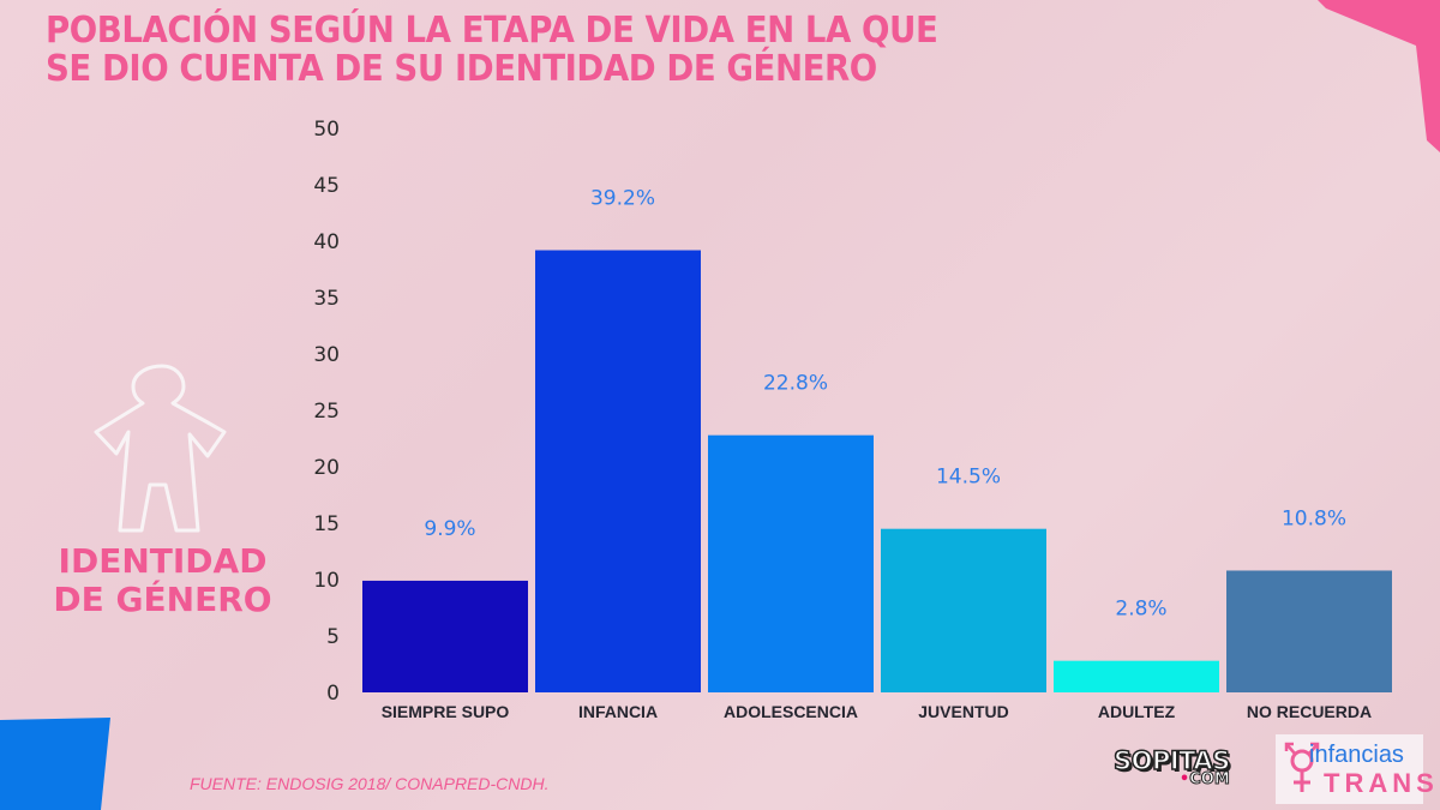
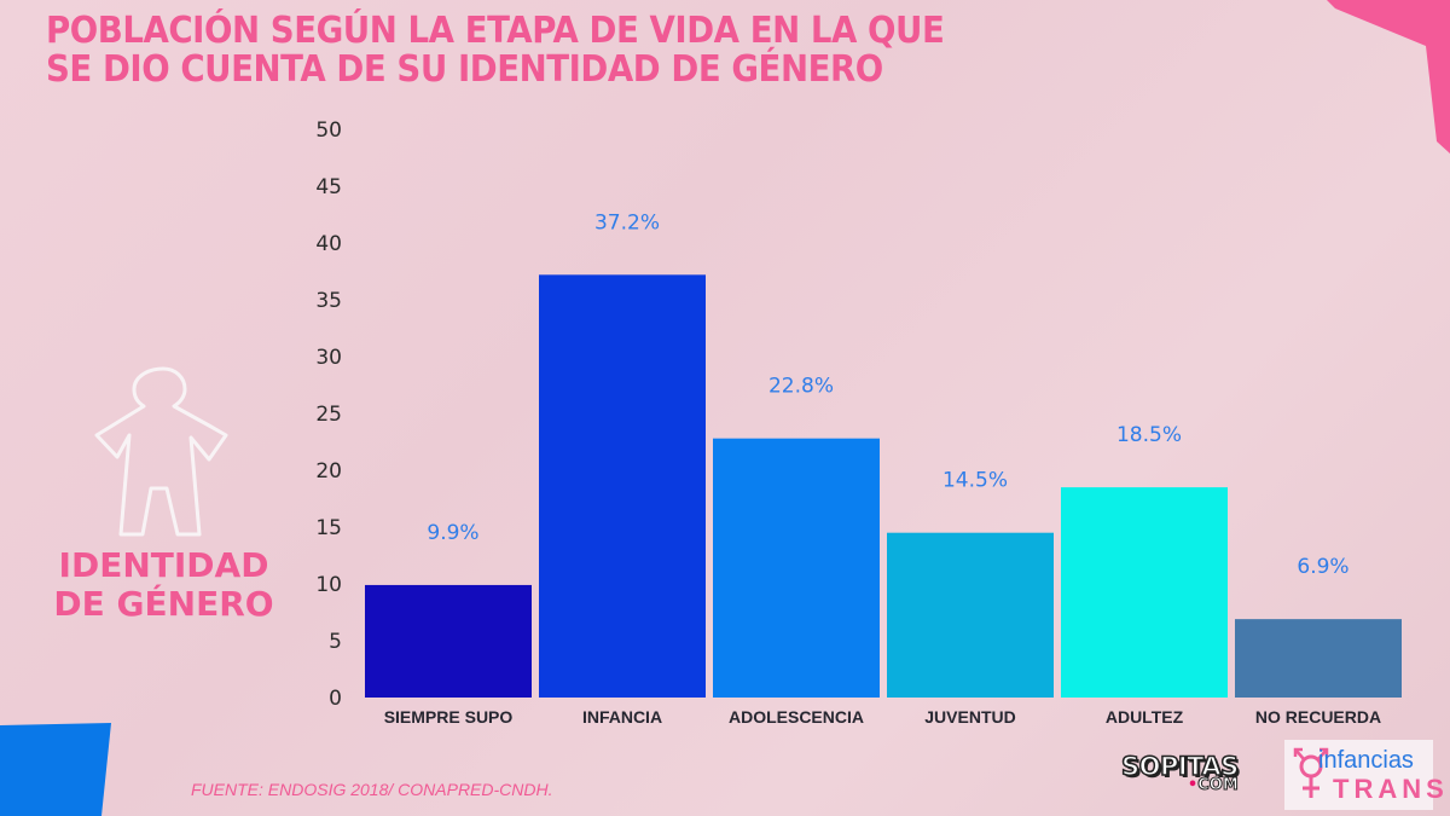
INFANCIA: 39.2% -> 37.2%
ADULTEZ: 2.8% -> 18.5%
NO RECUERDA: 10.8% -> 6.9%
